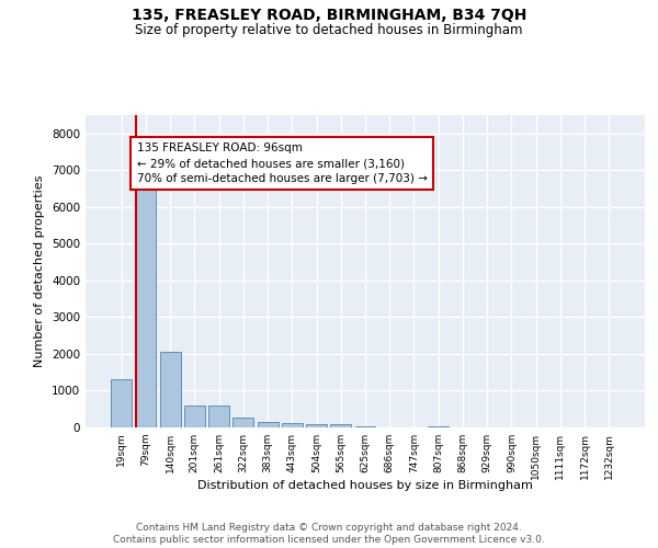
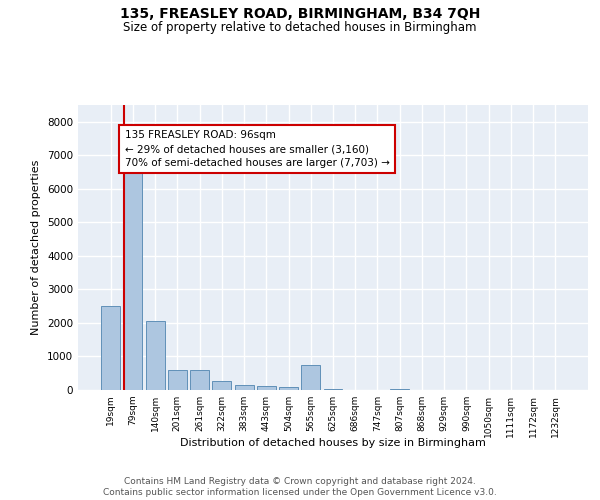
19sqm: 1300 -> 2500
565sqm: 80 -> 750
